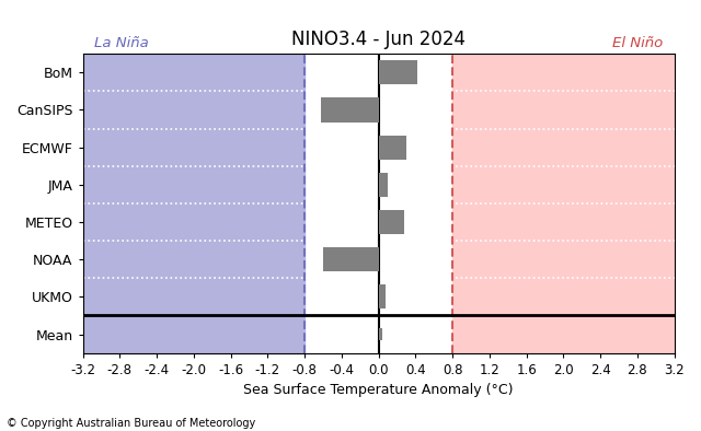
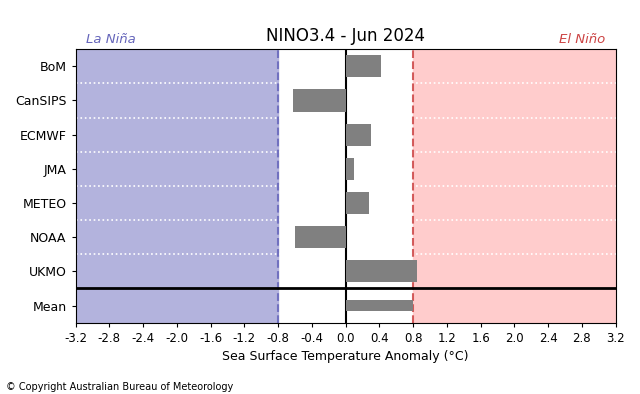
UKMO: 0.08 -> 0.84
Mean: 0.04 -> 0.80
